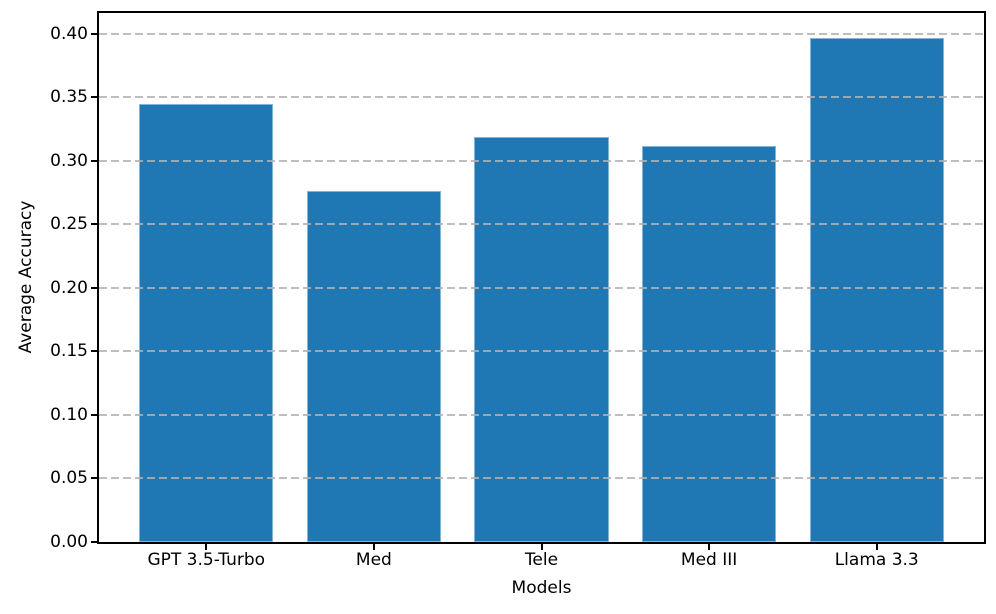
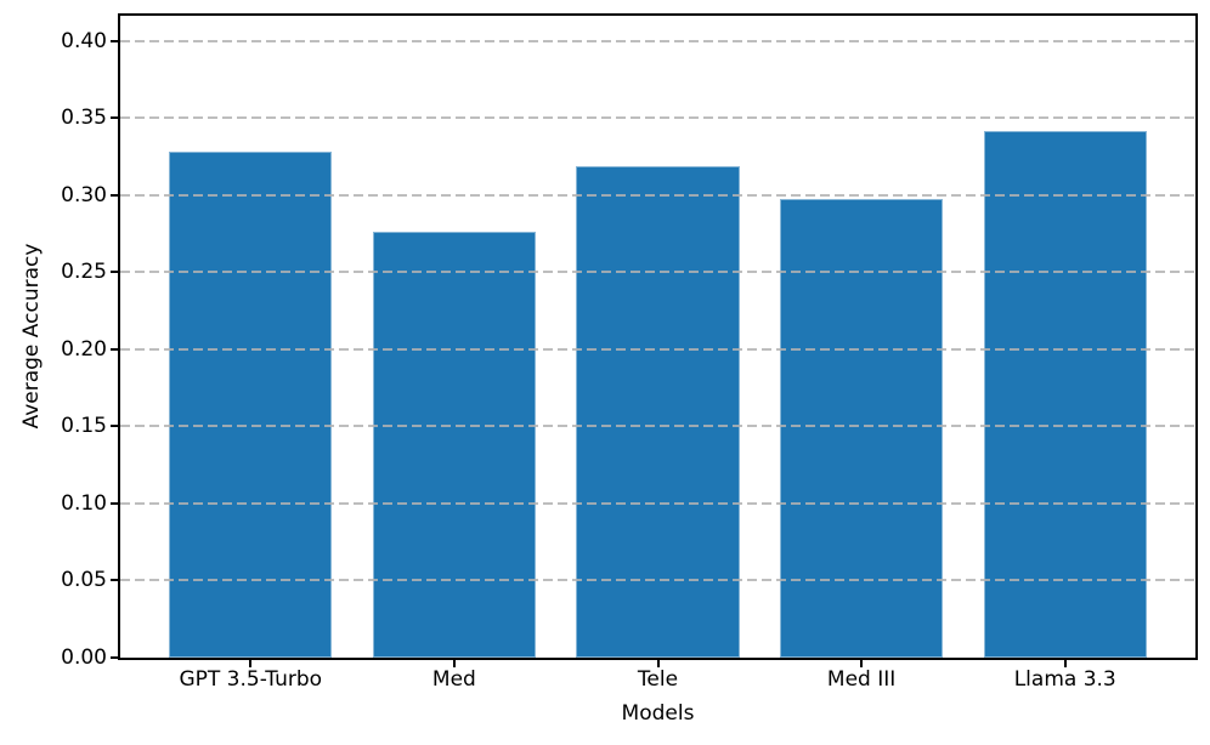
GPT 3.5-Turbo: 0.345 -> 0.328
Med III: 0.312 -> 0.298
Llama 3.3: 0.397 -> 0.342
